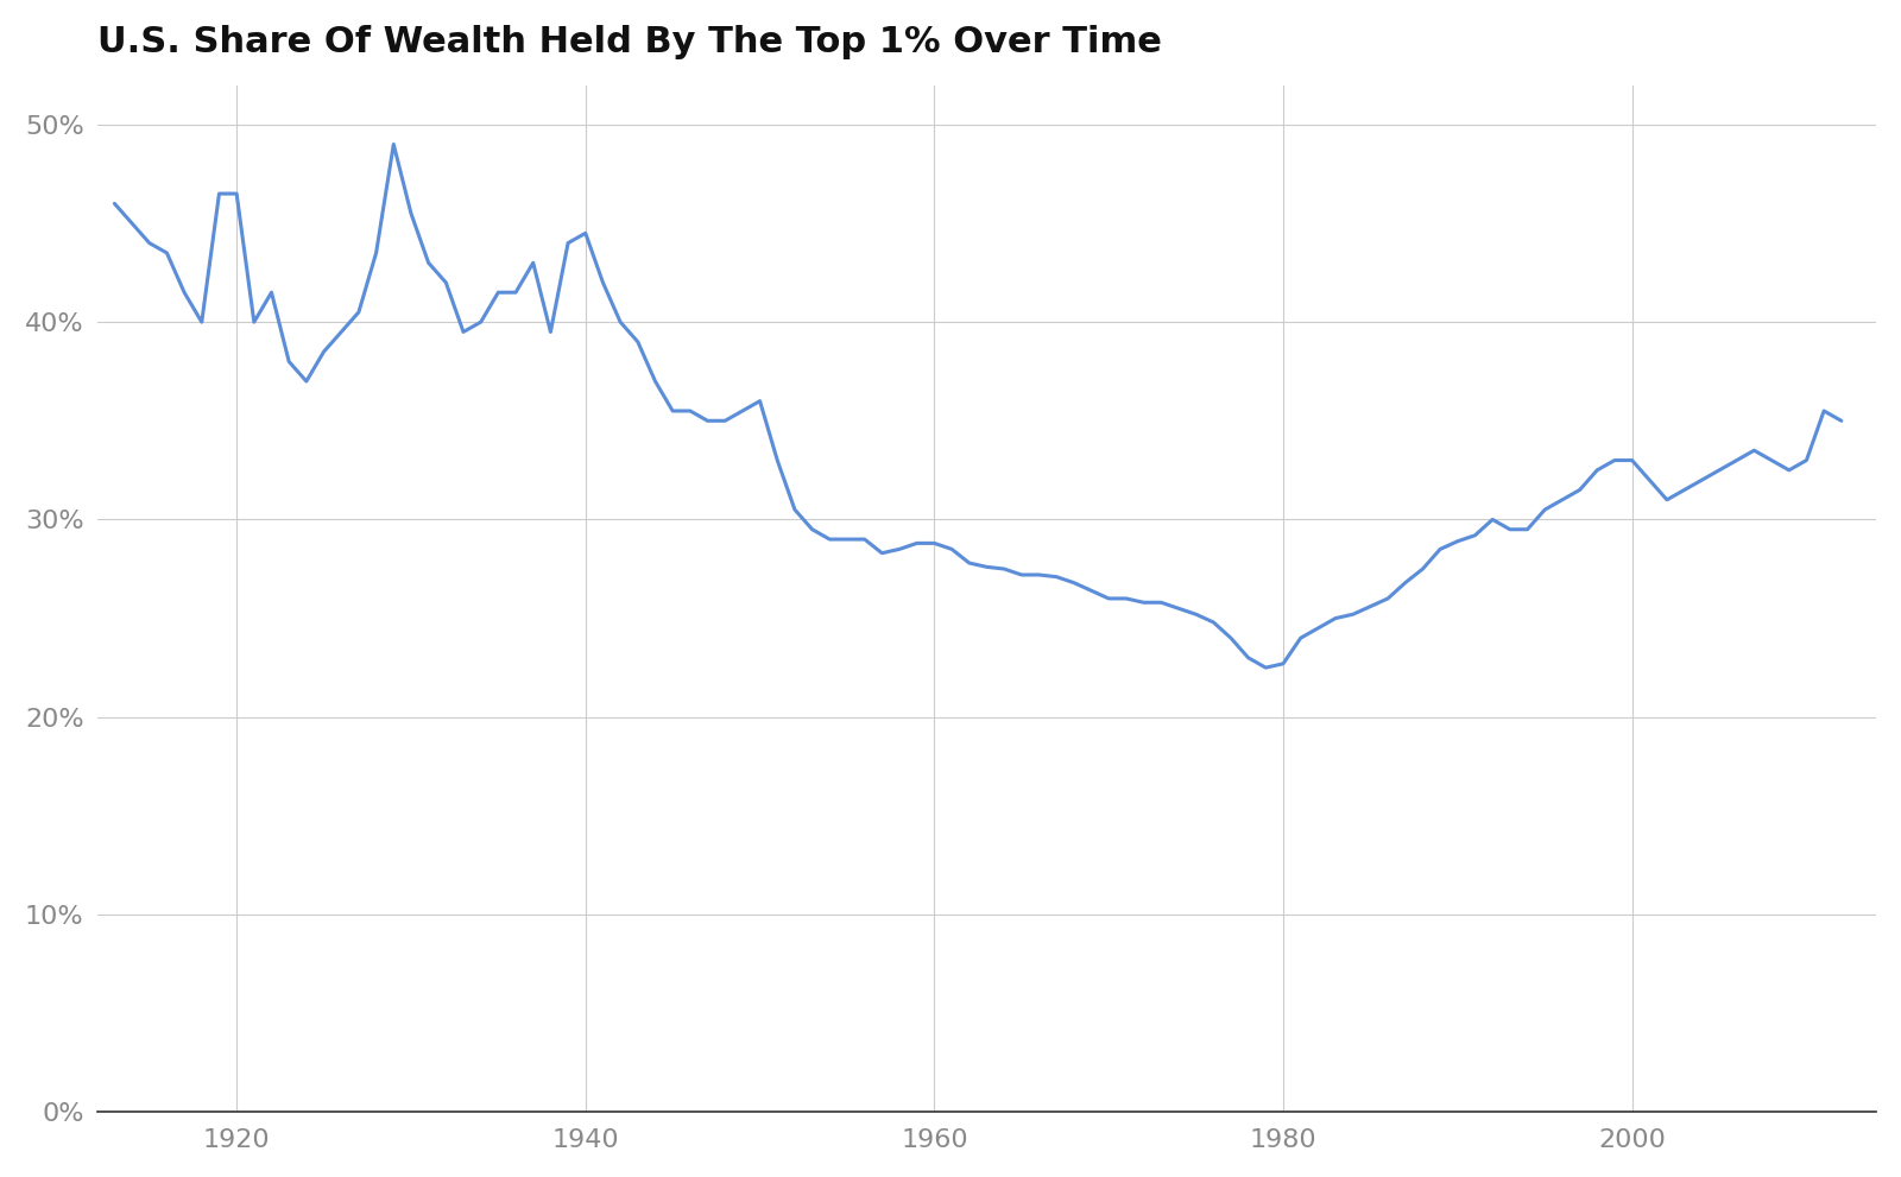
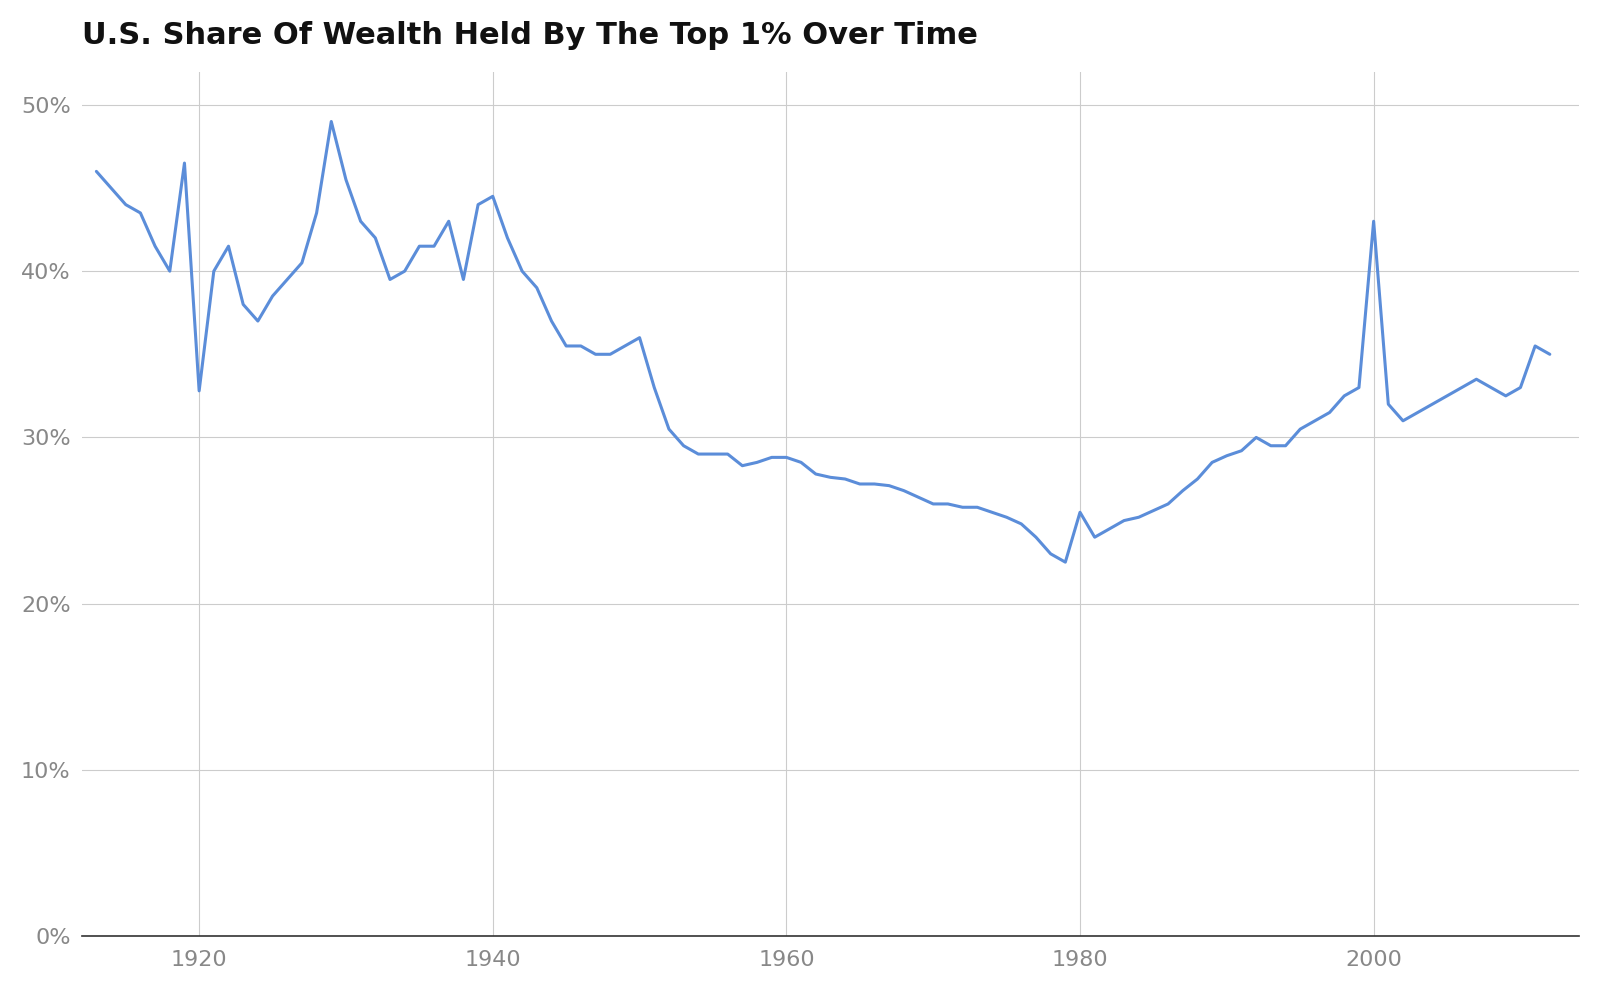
1920: 46.5% -> 32.8%
1980: 22.7% -> 25.5%
2000: 33.0% -> 43.0%
